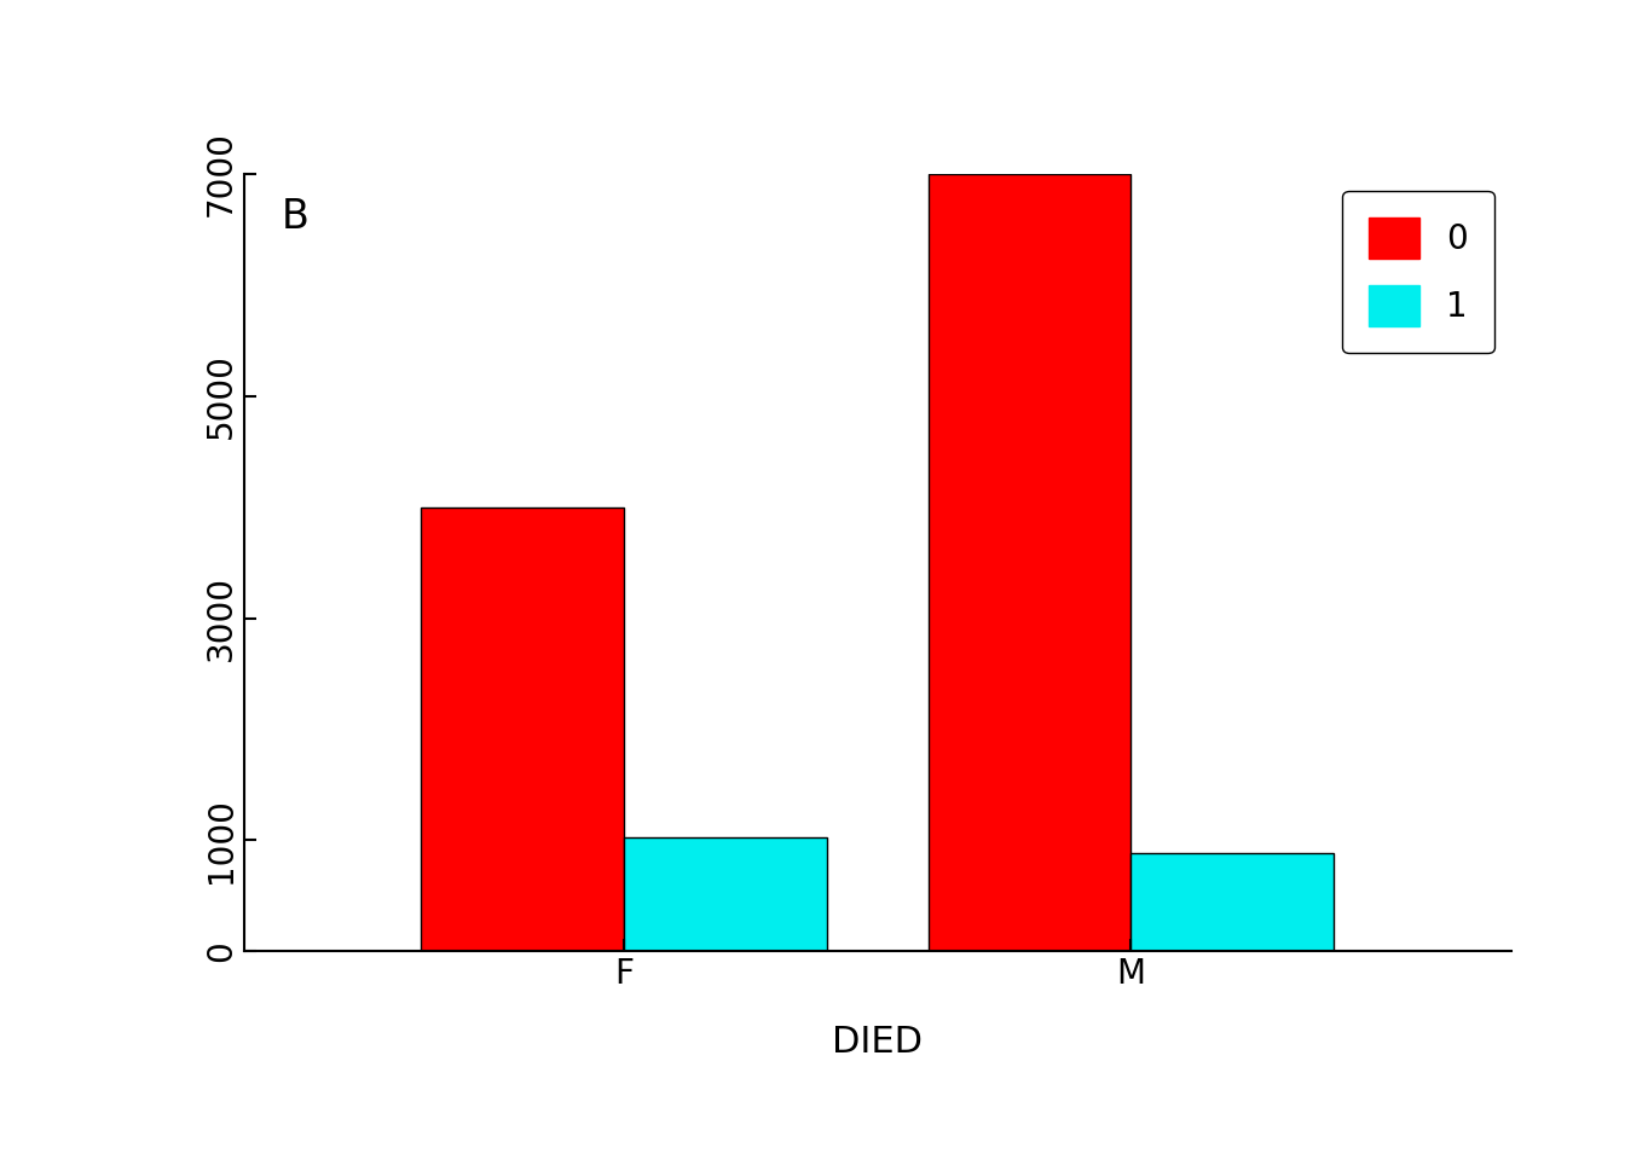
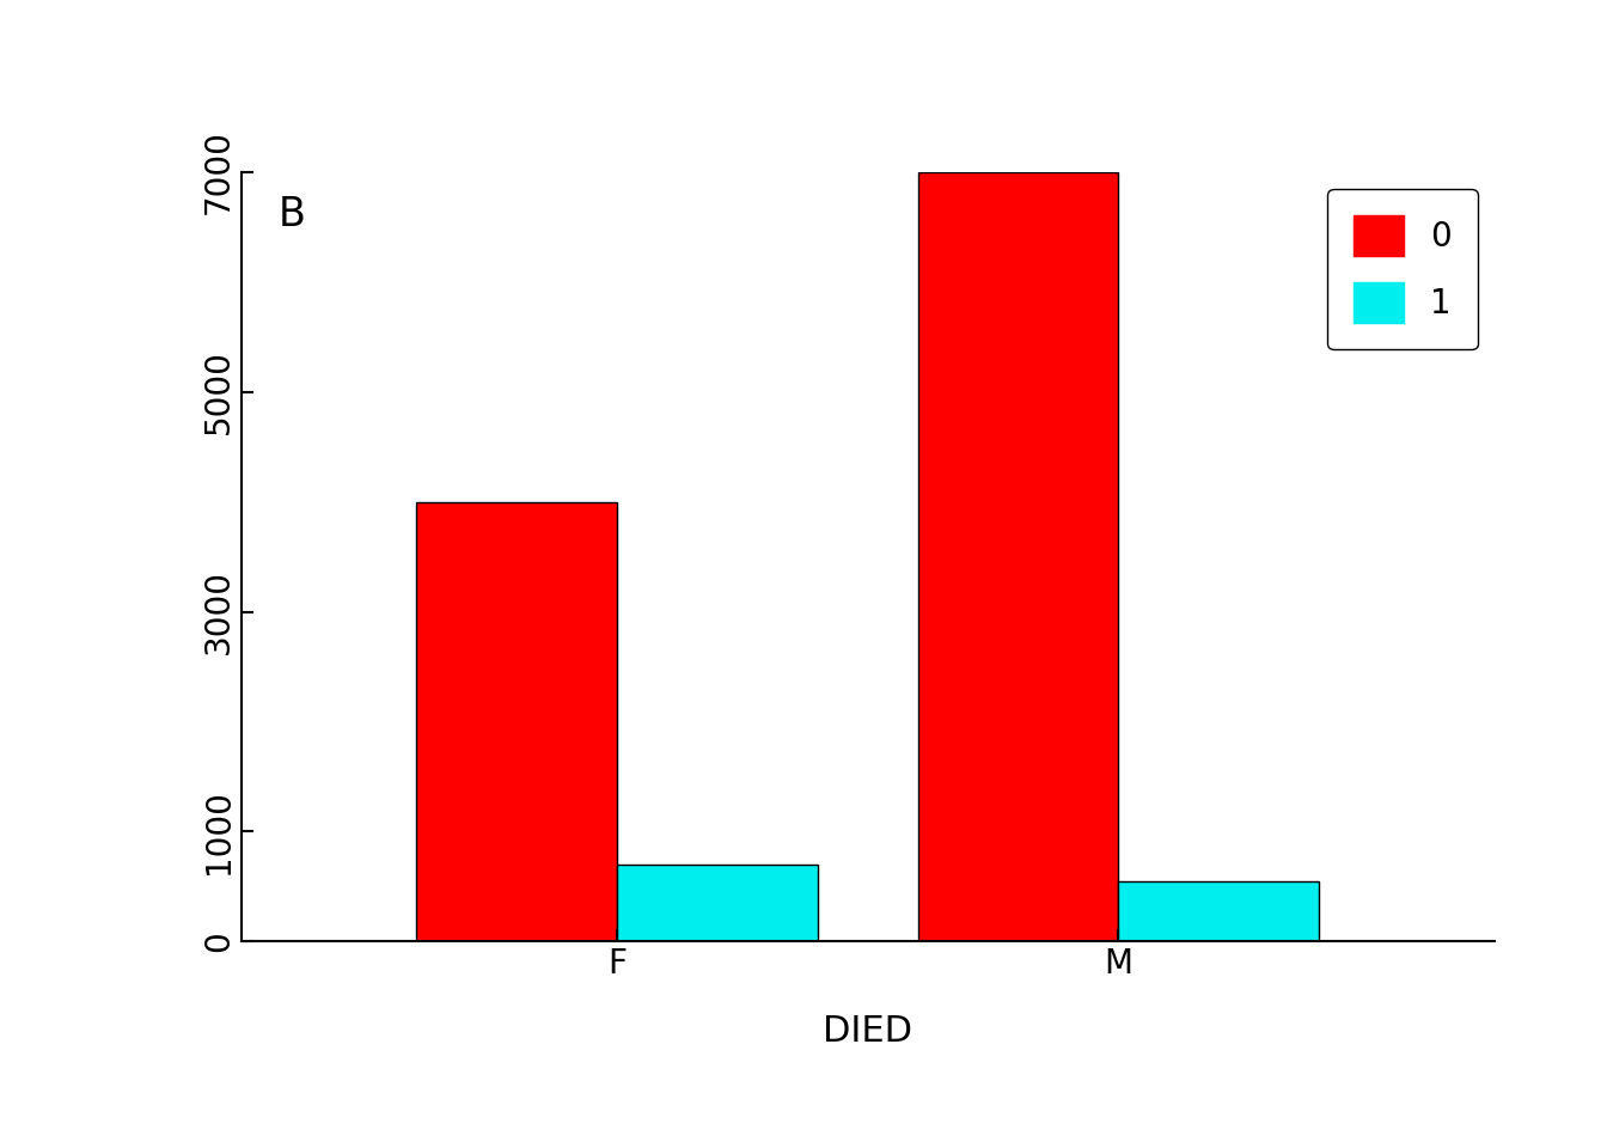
1/F: 1020 -> 700
1/M: 880 -> 550
